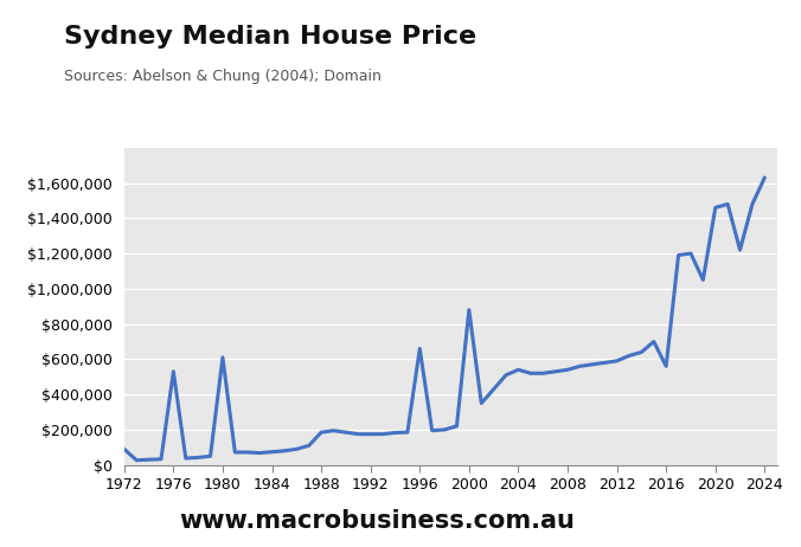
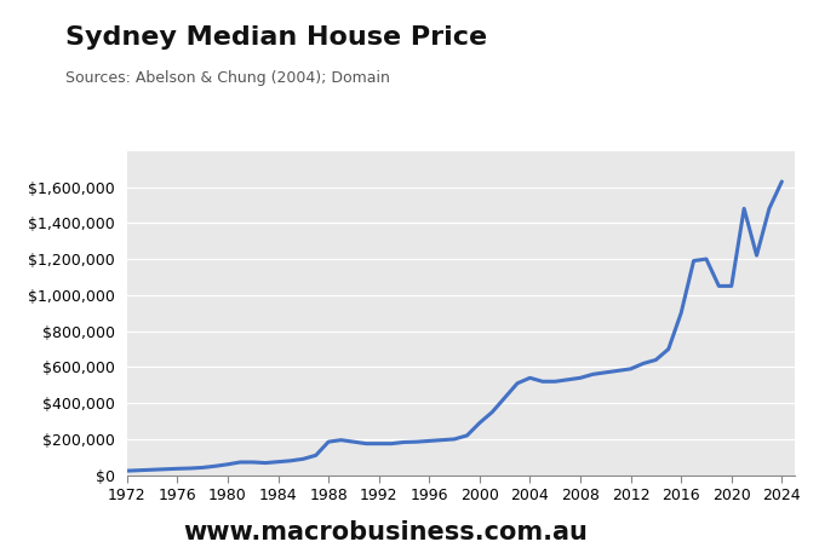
1972: $90,000 -> $20,000
1976: $530,000 -> $40,000
1980: $610,000 -> $60,000
1996: $660,000 -> $190,000
2000: $880,000 -> $290,000
2016: $560,000 -> $900,000
2020: $1,460,000 -> $1,050,000
